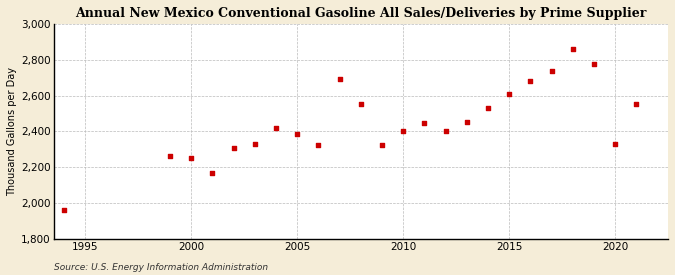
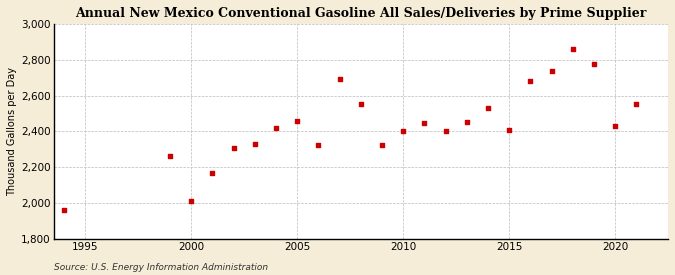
2000: 2,250 -> 2,010
2005: 2,380 -> 2,460
2015: 2,610 -> 2,410
2020: 2,330 -> 2,430
